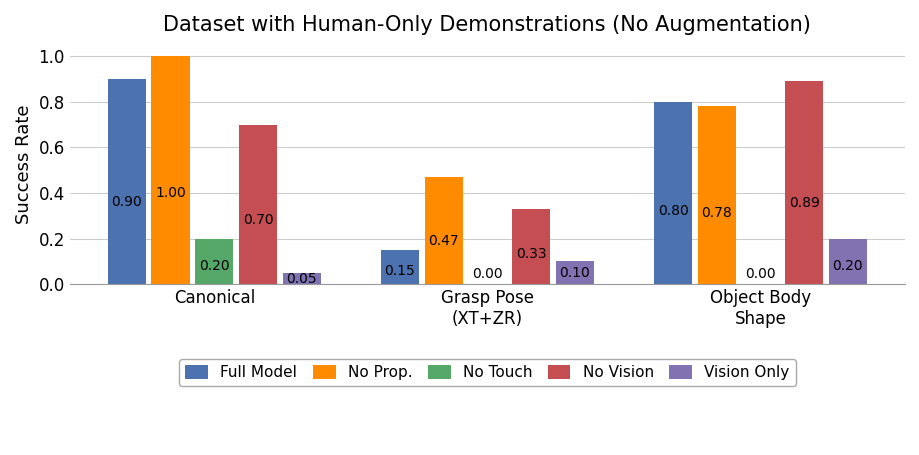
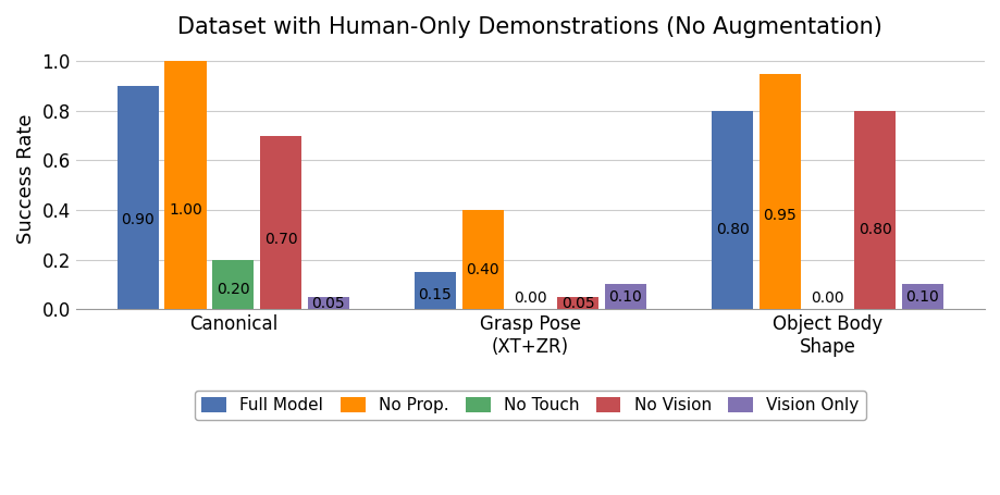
No Prop./Grasp Pose (XT+ZR): 0.47 -> 0.40
No Vision/Grasp Pose (XT+ZR): 0.33 -> 0.05
No Prop./Object Body Shape: 0.78 -> 0.95
No Vision/Object Body Shape: 0.89 -> 0.80
Vision Only/Object Body Shape: 0.20 -> 0.10
